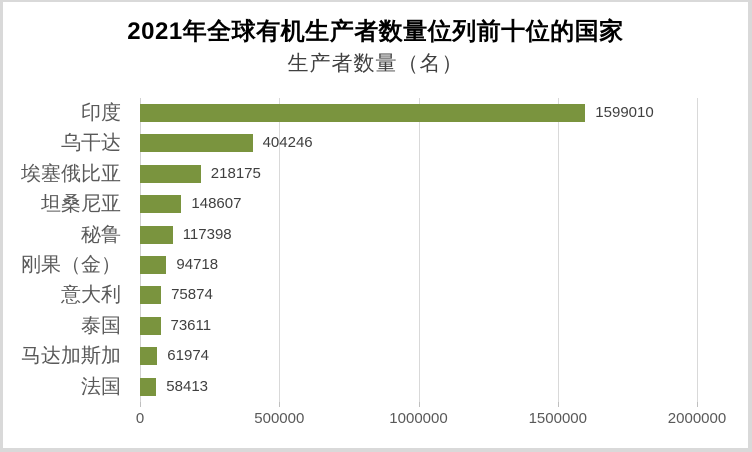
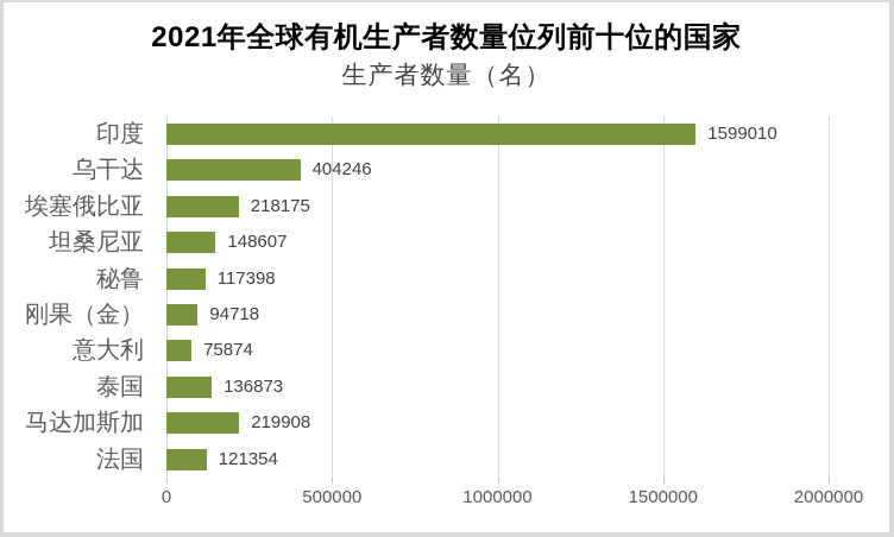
泰国: 73611 -> 136873
马达加斯加: 61974 -> 219908
法国: 58413 -> 121354
